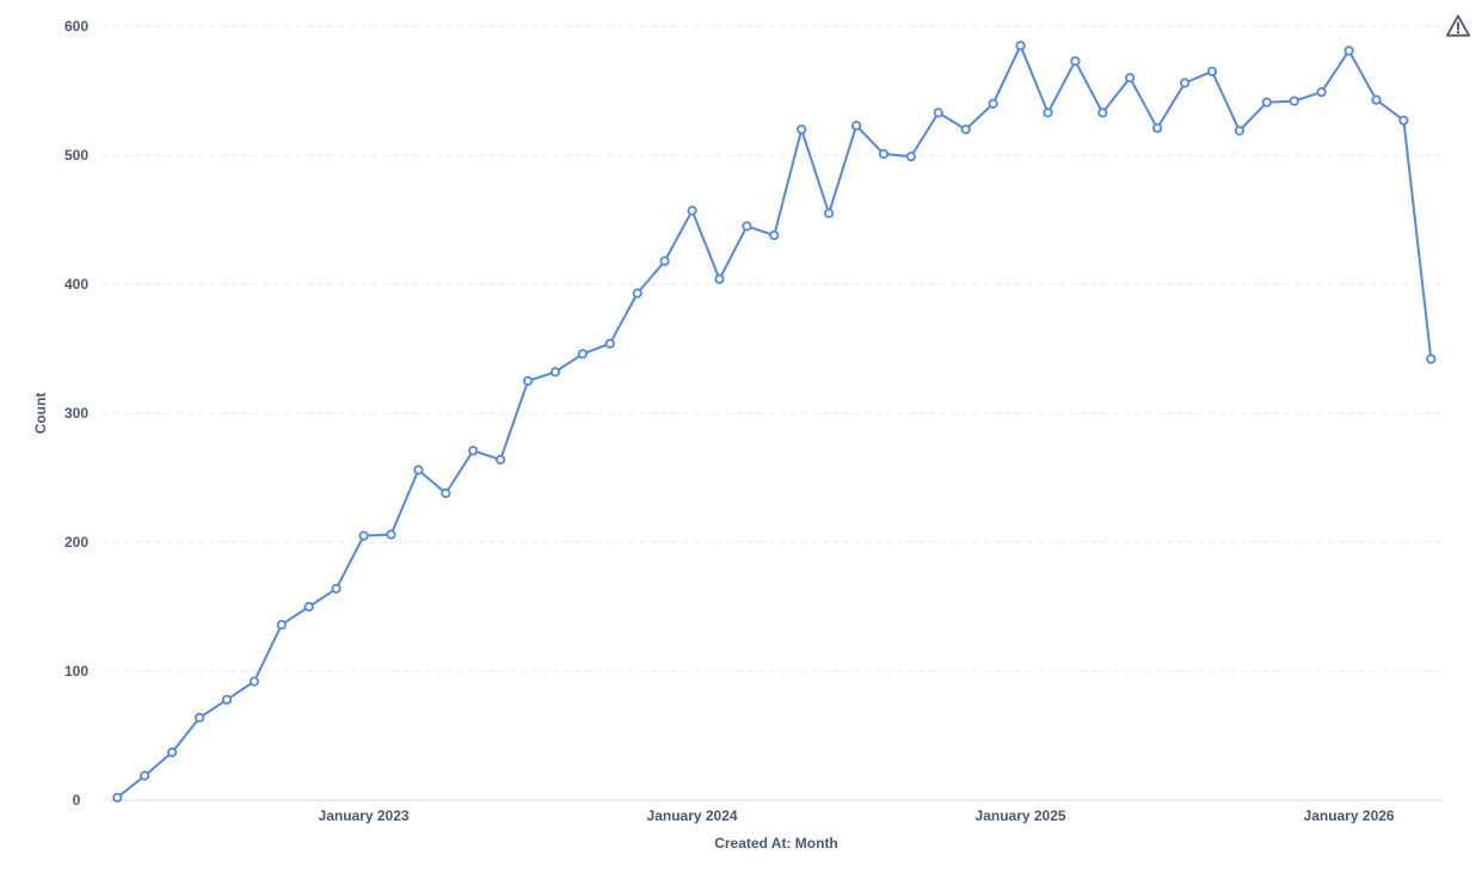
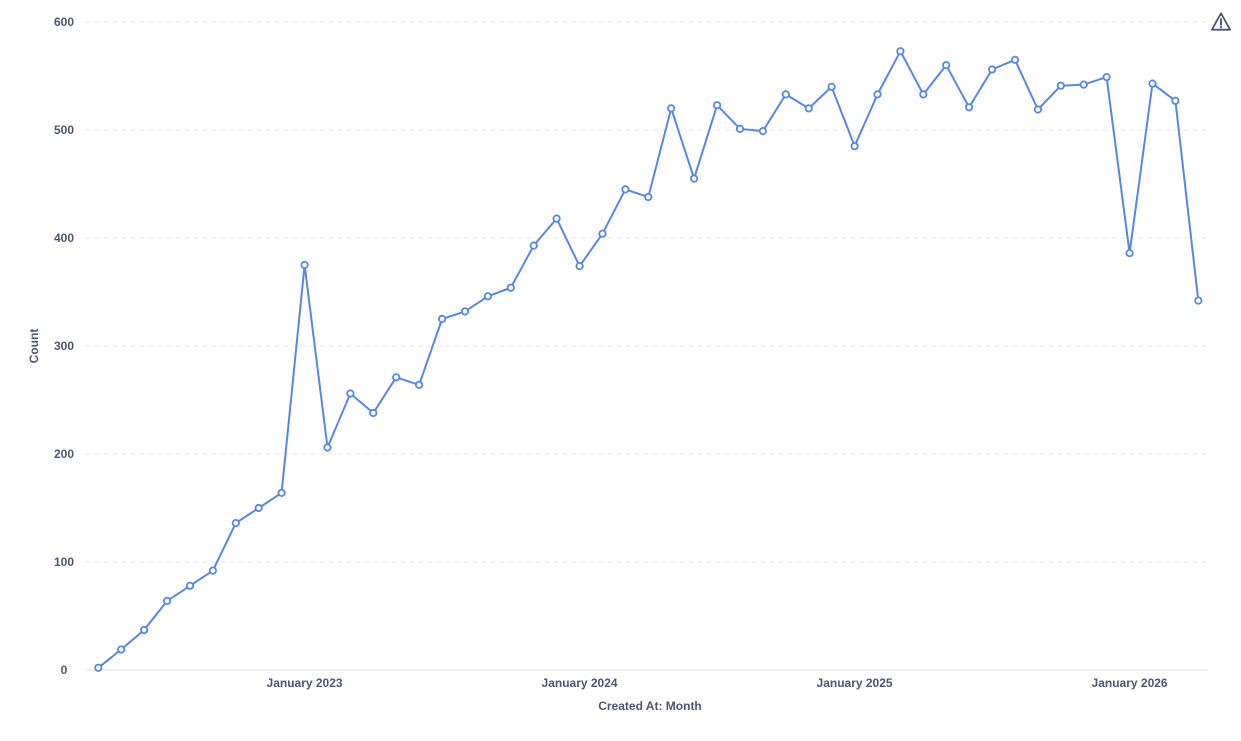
January 2023: 205 -> 375
January 2024: 457 -> 374
January 2025: 585 -> 485
January 2026: 581 -> 386
